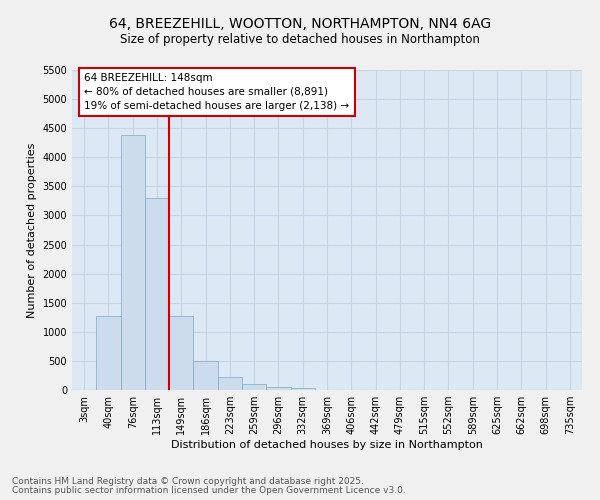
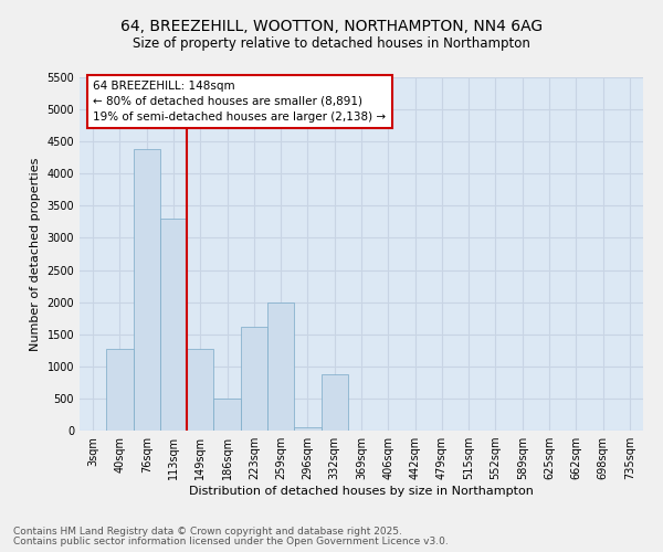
223sqm: 230 -> 1620
259sqm: 100 -> 2000
332sqm: 30 -> 880
